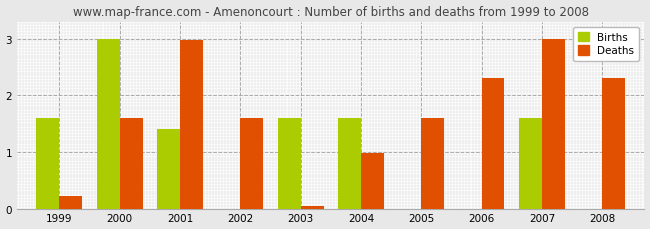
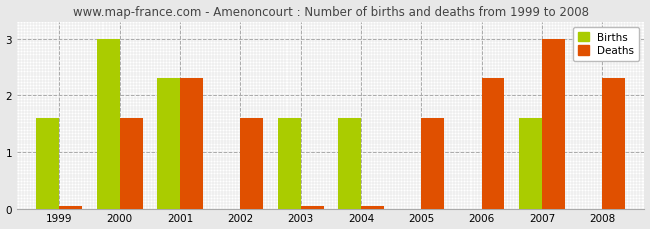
Deaths/1999: 0.22 -> 0.05
Births/2001: 1.4 -> 2.3
Deaths/2001: 2.98 -> 2.30
Deaths/2004: 0.98 -> 0.05
